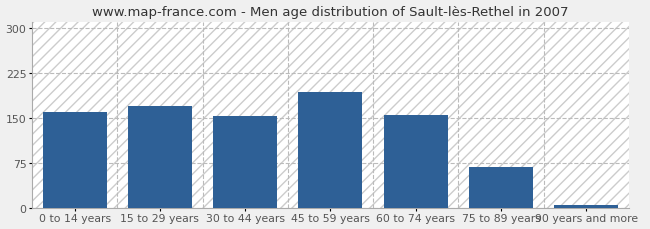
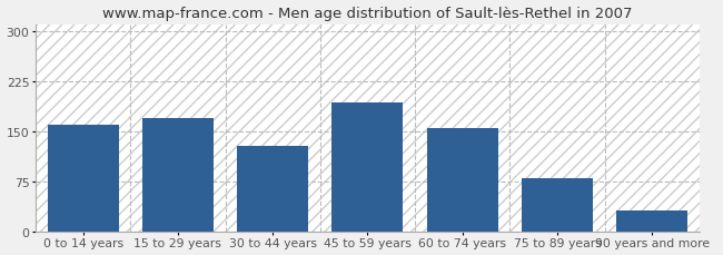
30 to 44 years: 152 -> 128
75 to 89 years: 68 -> 80
90 years and more: 4 -> 32
